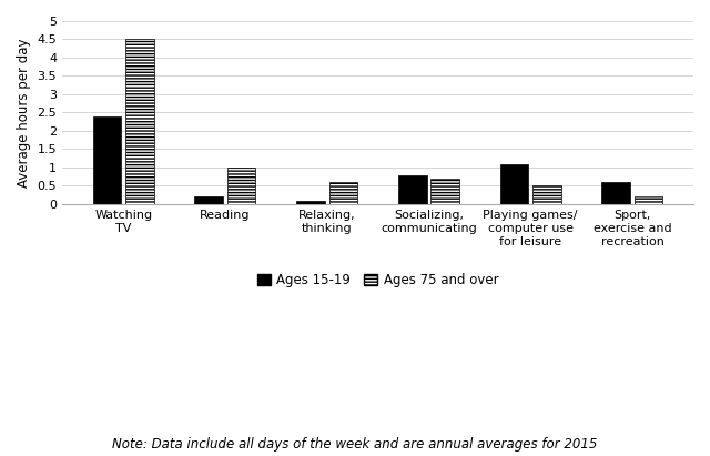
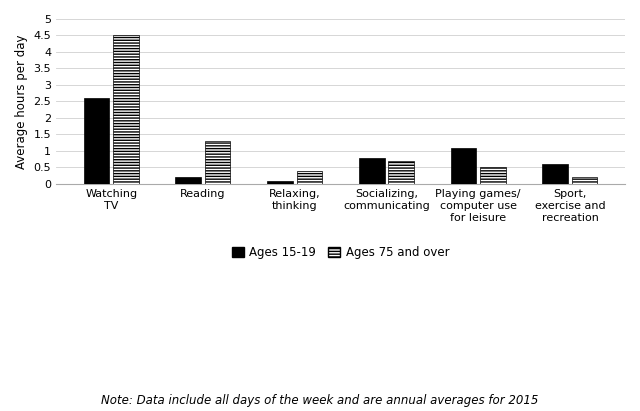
Ages 15-19/Watching TV: 2.4 -> 2.6
Ages 75 and over/Reading: 1.0 -> 1.3
Ages 75 and over/Relaxing, thinking: 0.6 -> 0.4
